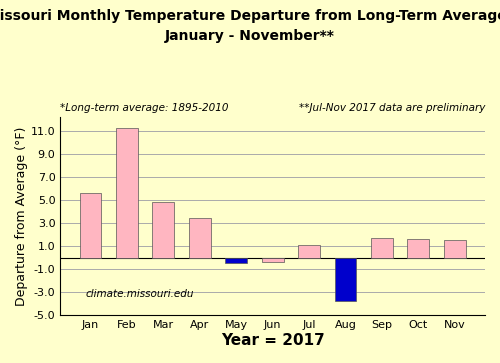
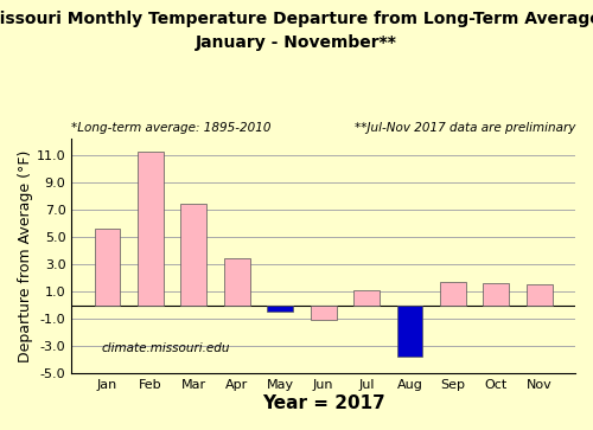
Mar: 4.8 -> 7.4
Jun: -0.4 -> -1.1
